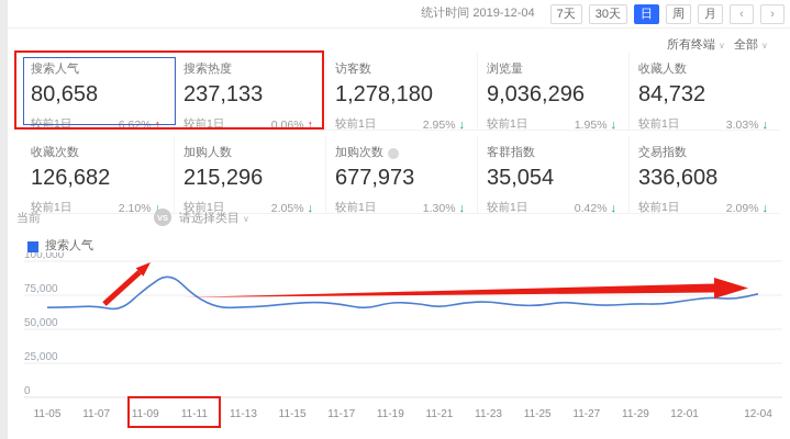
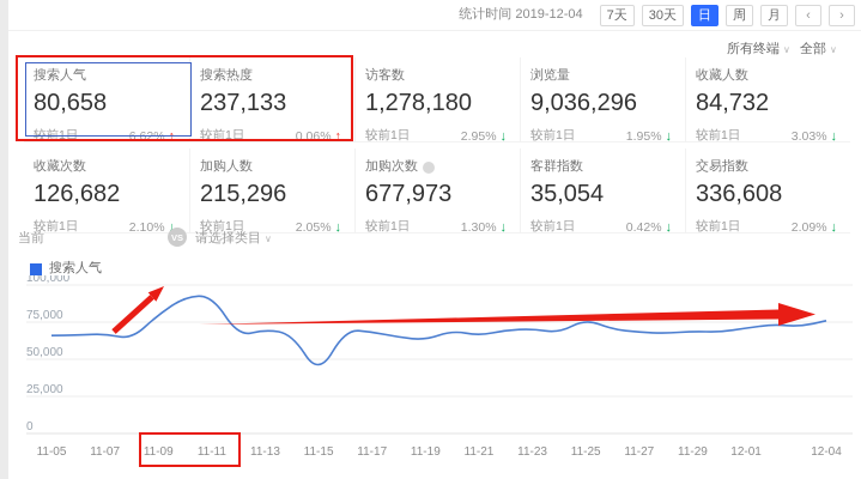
11-11: 74000 -> 93000
11-13: 66000 -> 70000
11-15: 69000 -> 39000
11-19: 70000 -> 63000
11-25: 67000 -> 77000
